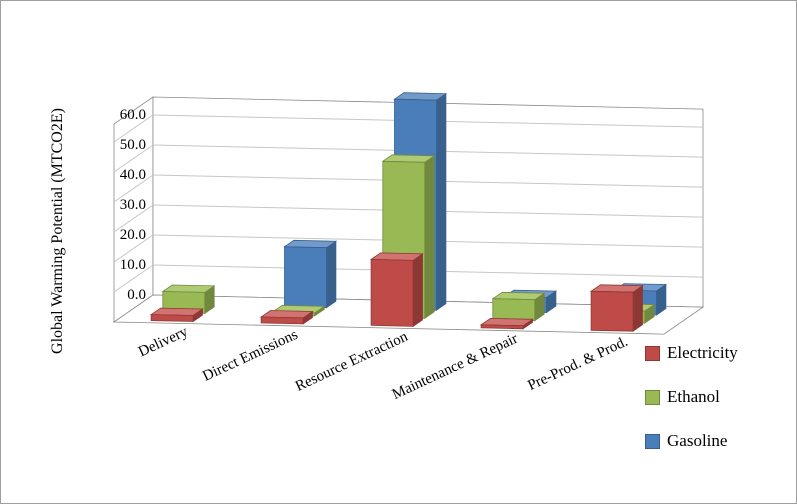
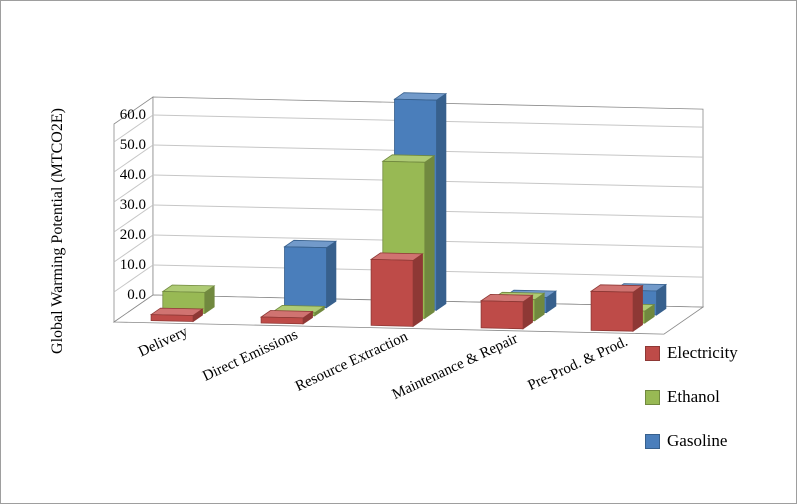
Electricity/Maintenance & Repair: 1 -> 9
